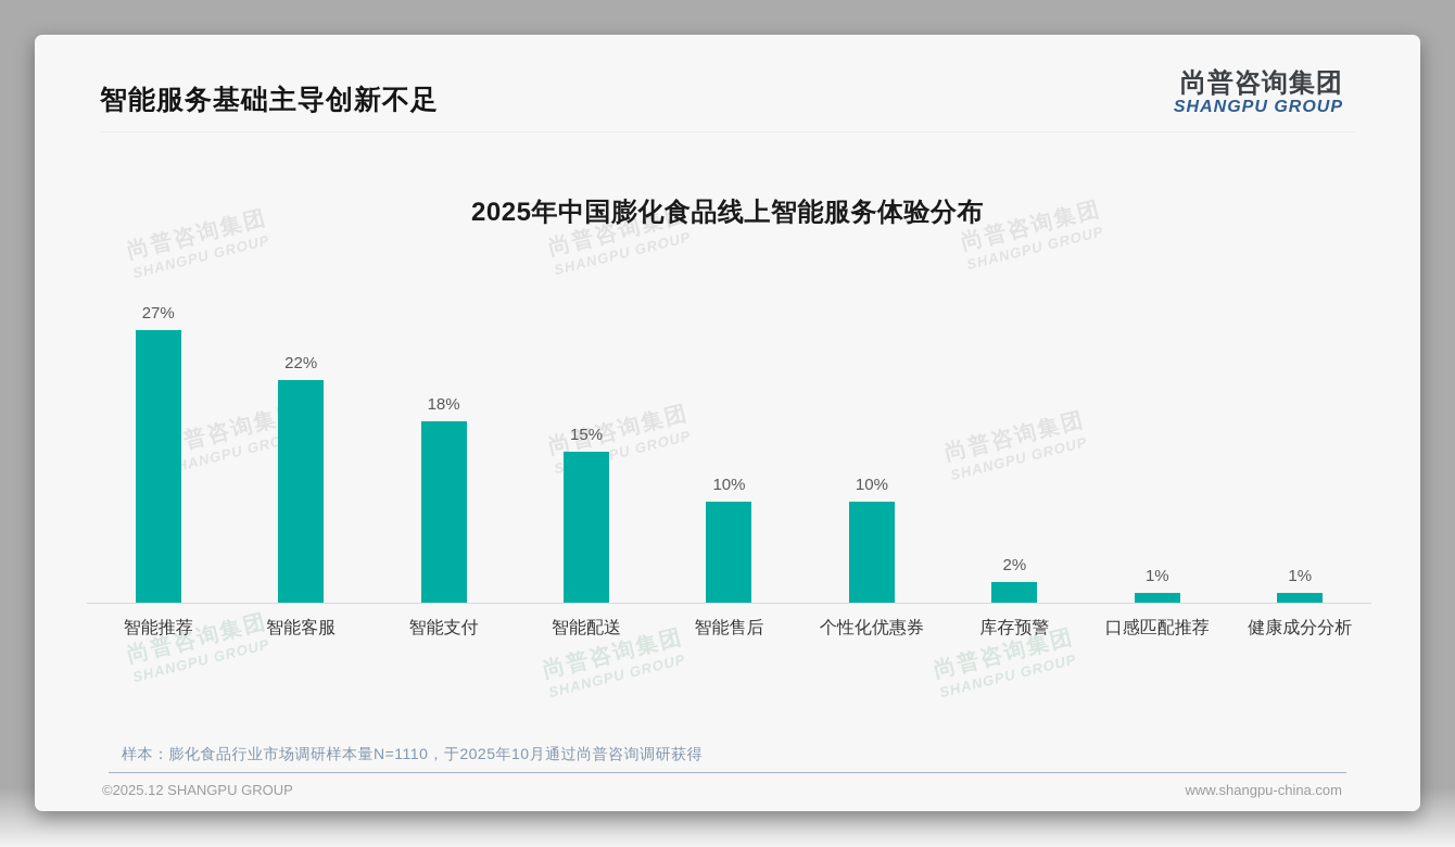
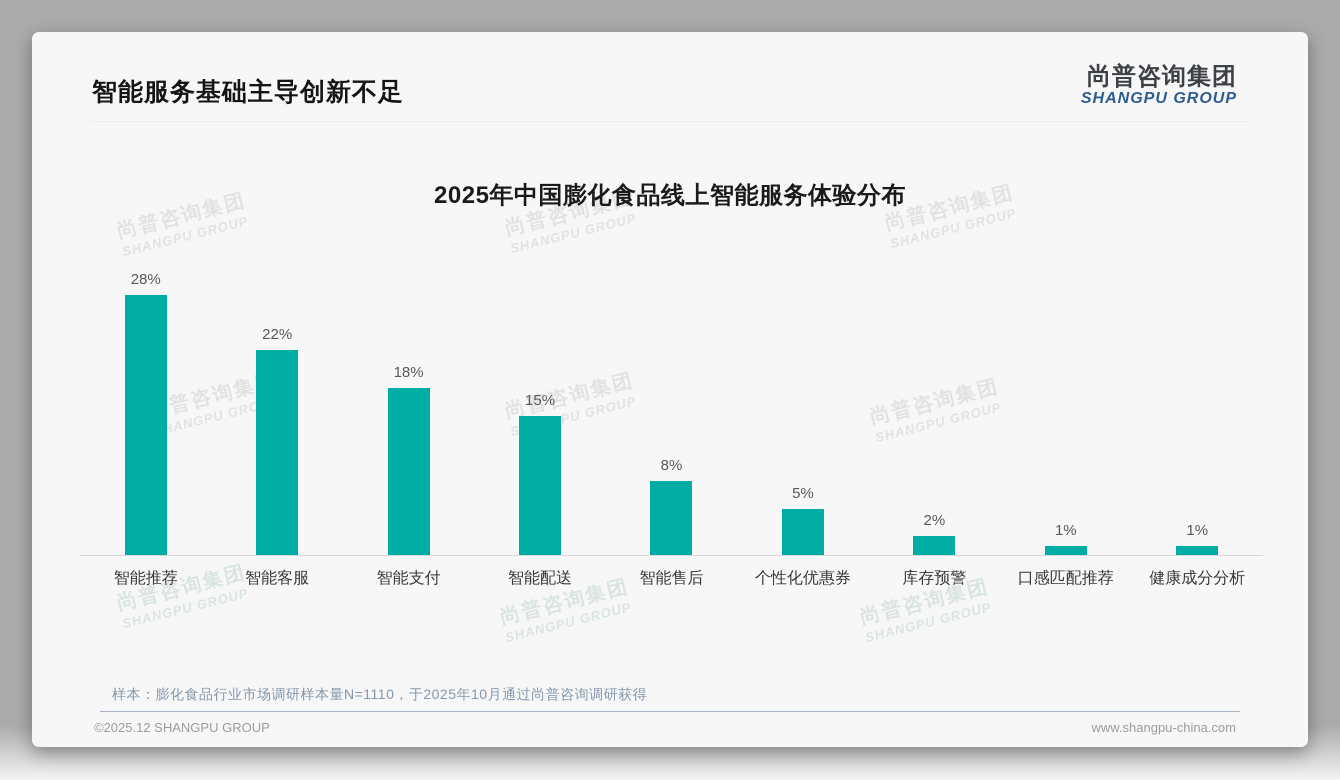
智能推荐: 27% -> 28%
智能售后: 10% -> 8%
个性化优惠券: 10% -> 5%
